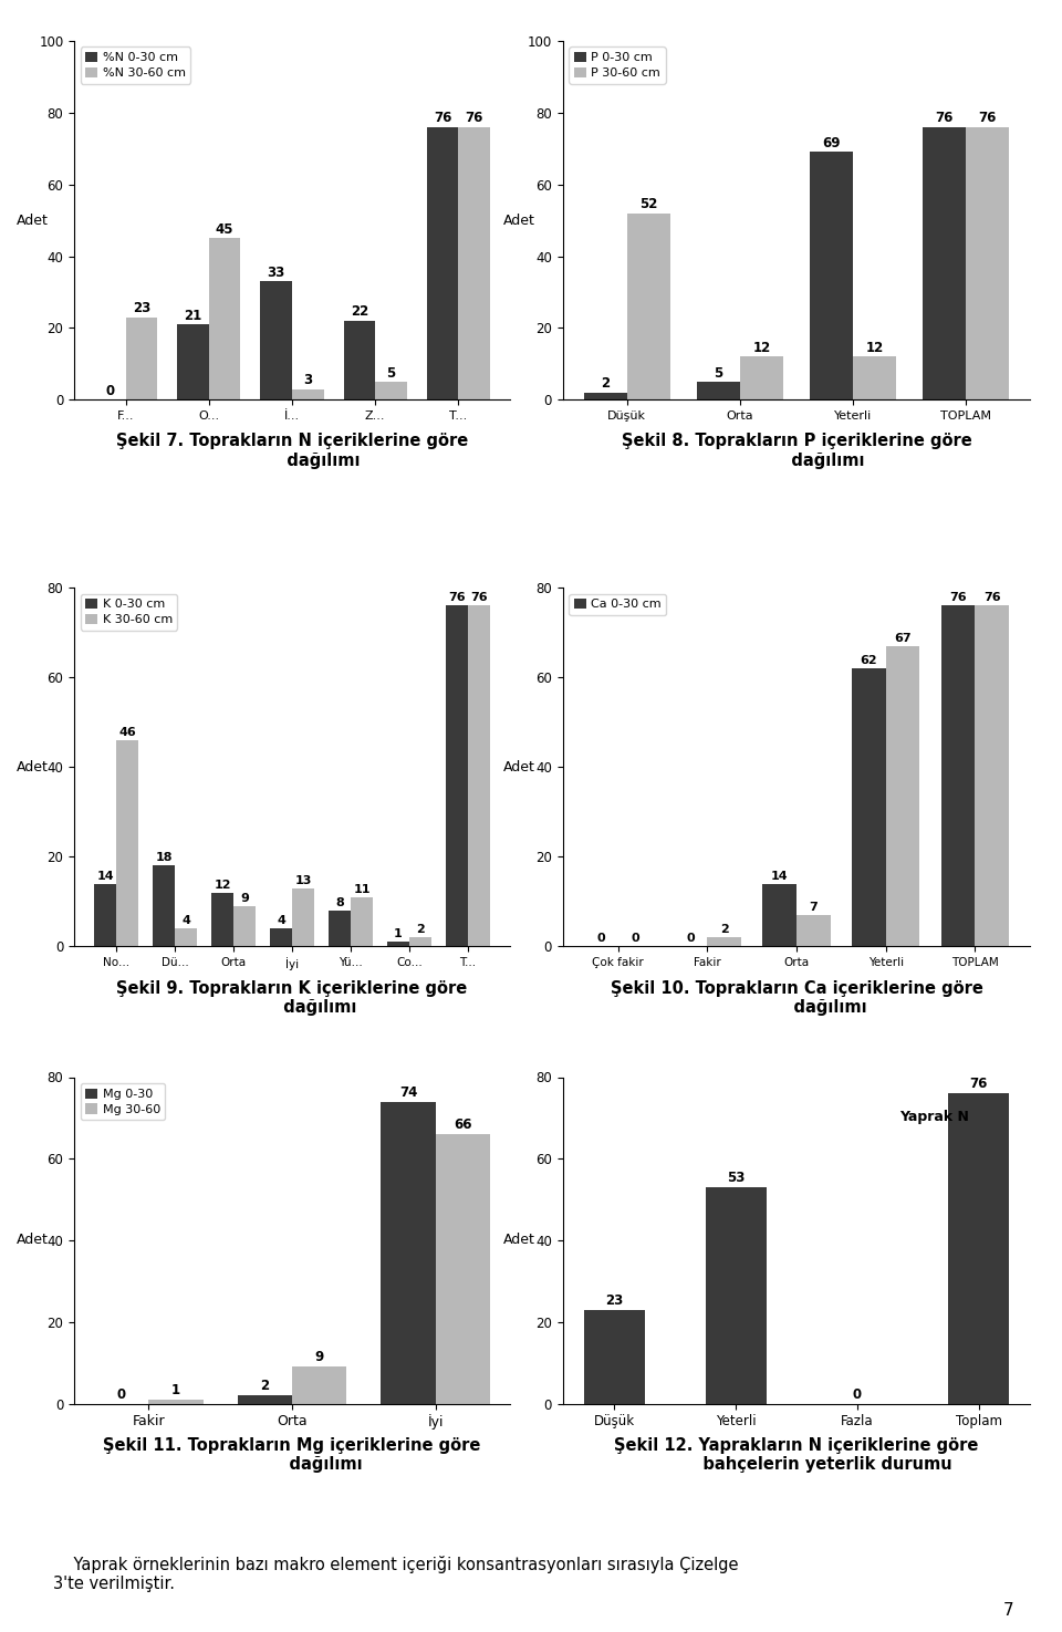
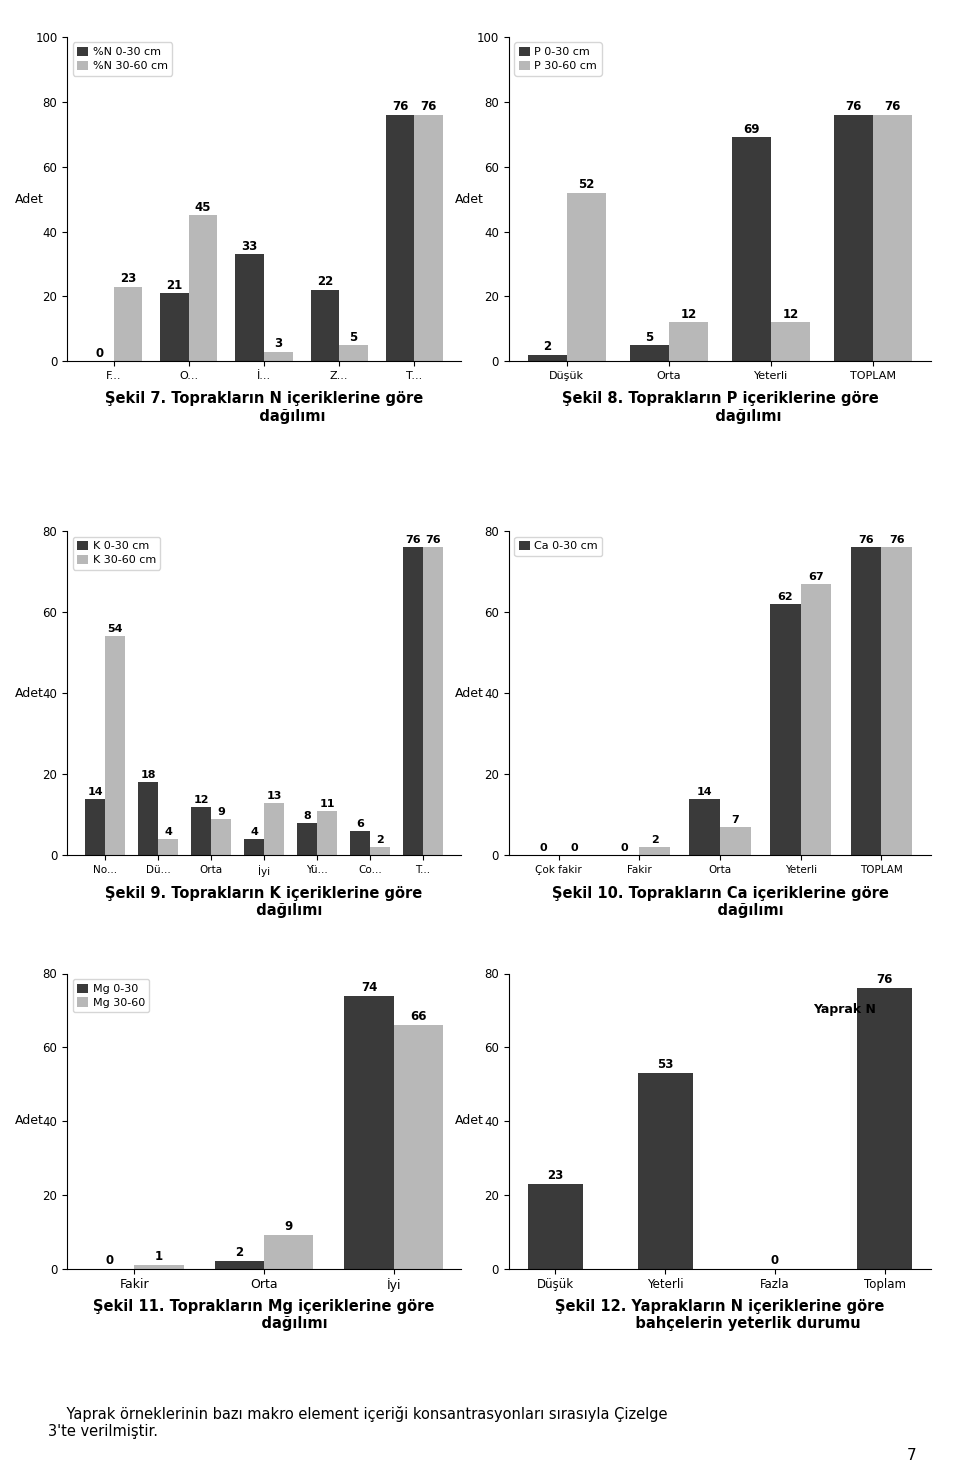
K 30-60 cm/No...: 46 -> 54
K 0-30 cm/Co...: 1 -> 6
